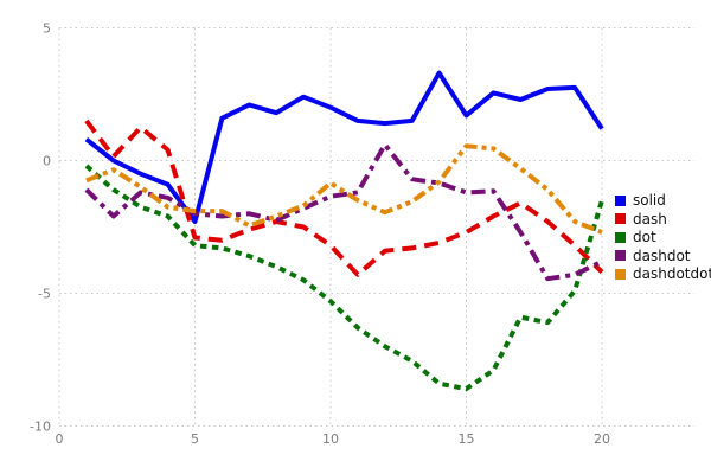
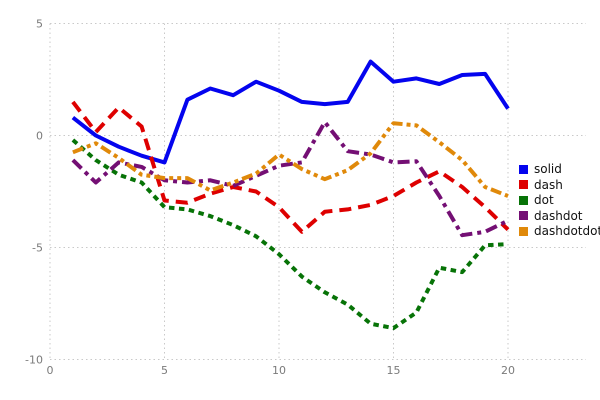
solid/5: -2.3 -> -1.2
solid/15: 1.7 -> 2.4
dot/20: -1.5 -> -4.8
